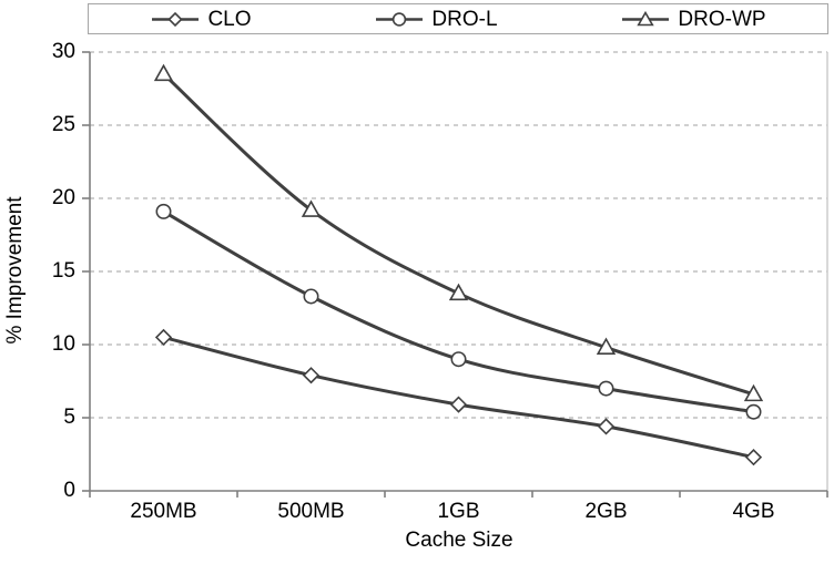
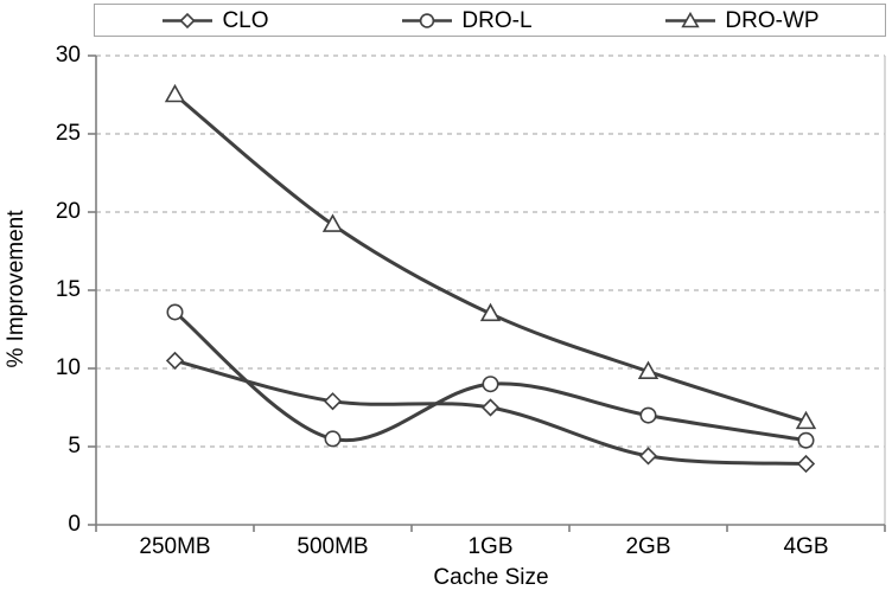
DRO-L/250MB: 19.1 -> 13.6
DRO-WP/250MB: 28.5 -> 27.5
DRO-L/500MB: 13.3 -> 5.5
CLO/1GB: 5.9 -> 7.5
CLO/4GB: 2.3 -> 3.9
